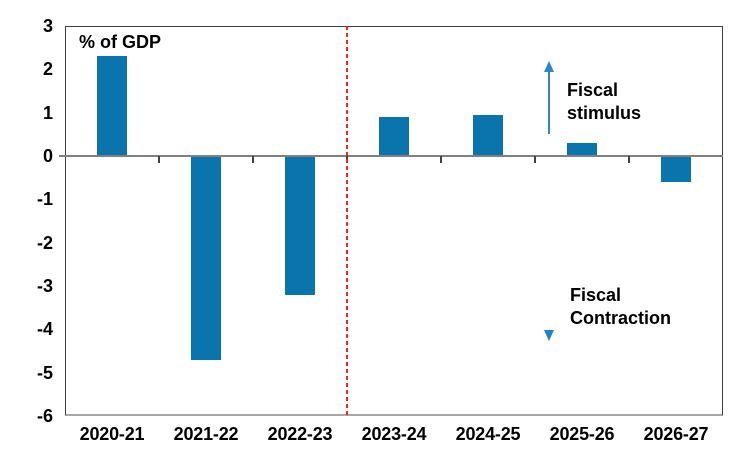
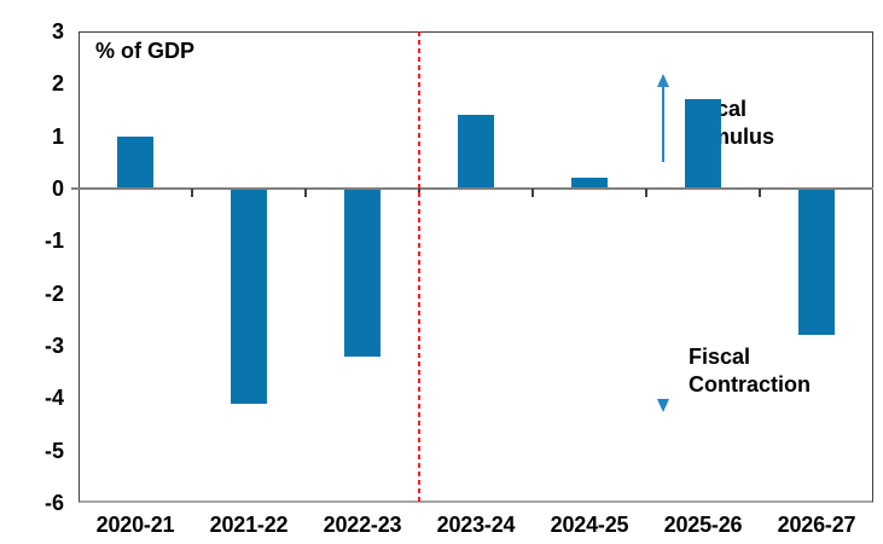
2020-21: 2.3 -> 1.0
2021-22: -4.7 -> -4.1
2023-24: 0.9 -> 1.4
2024-25: 0.9 -> 0.2
2025-26: 0.3 -> 1.7
2026-27: -0.6 -> -2.8
